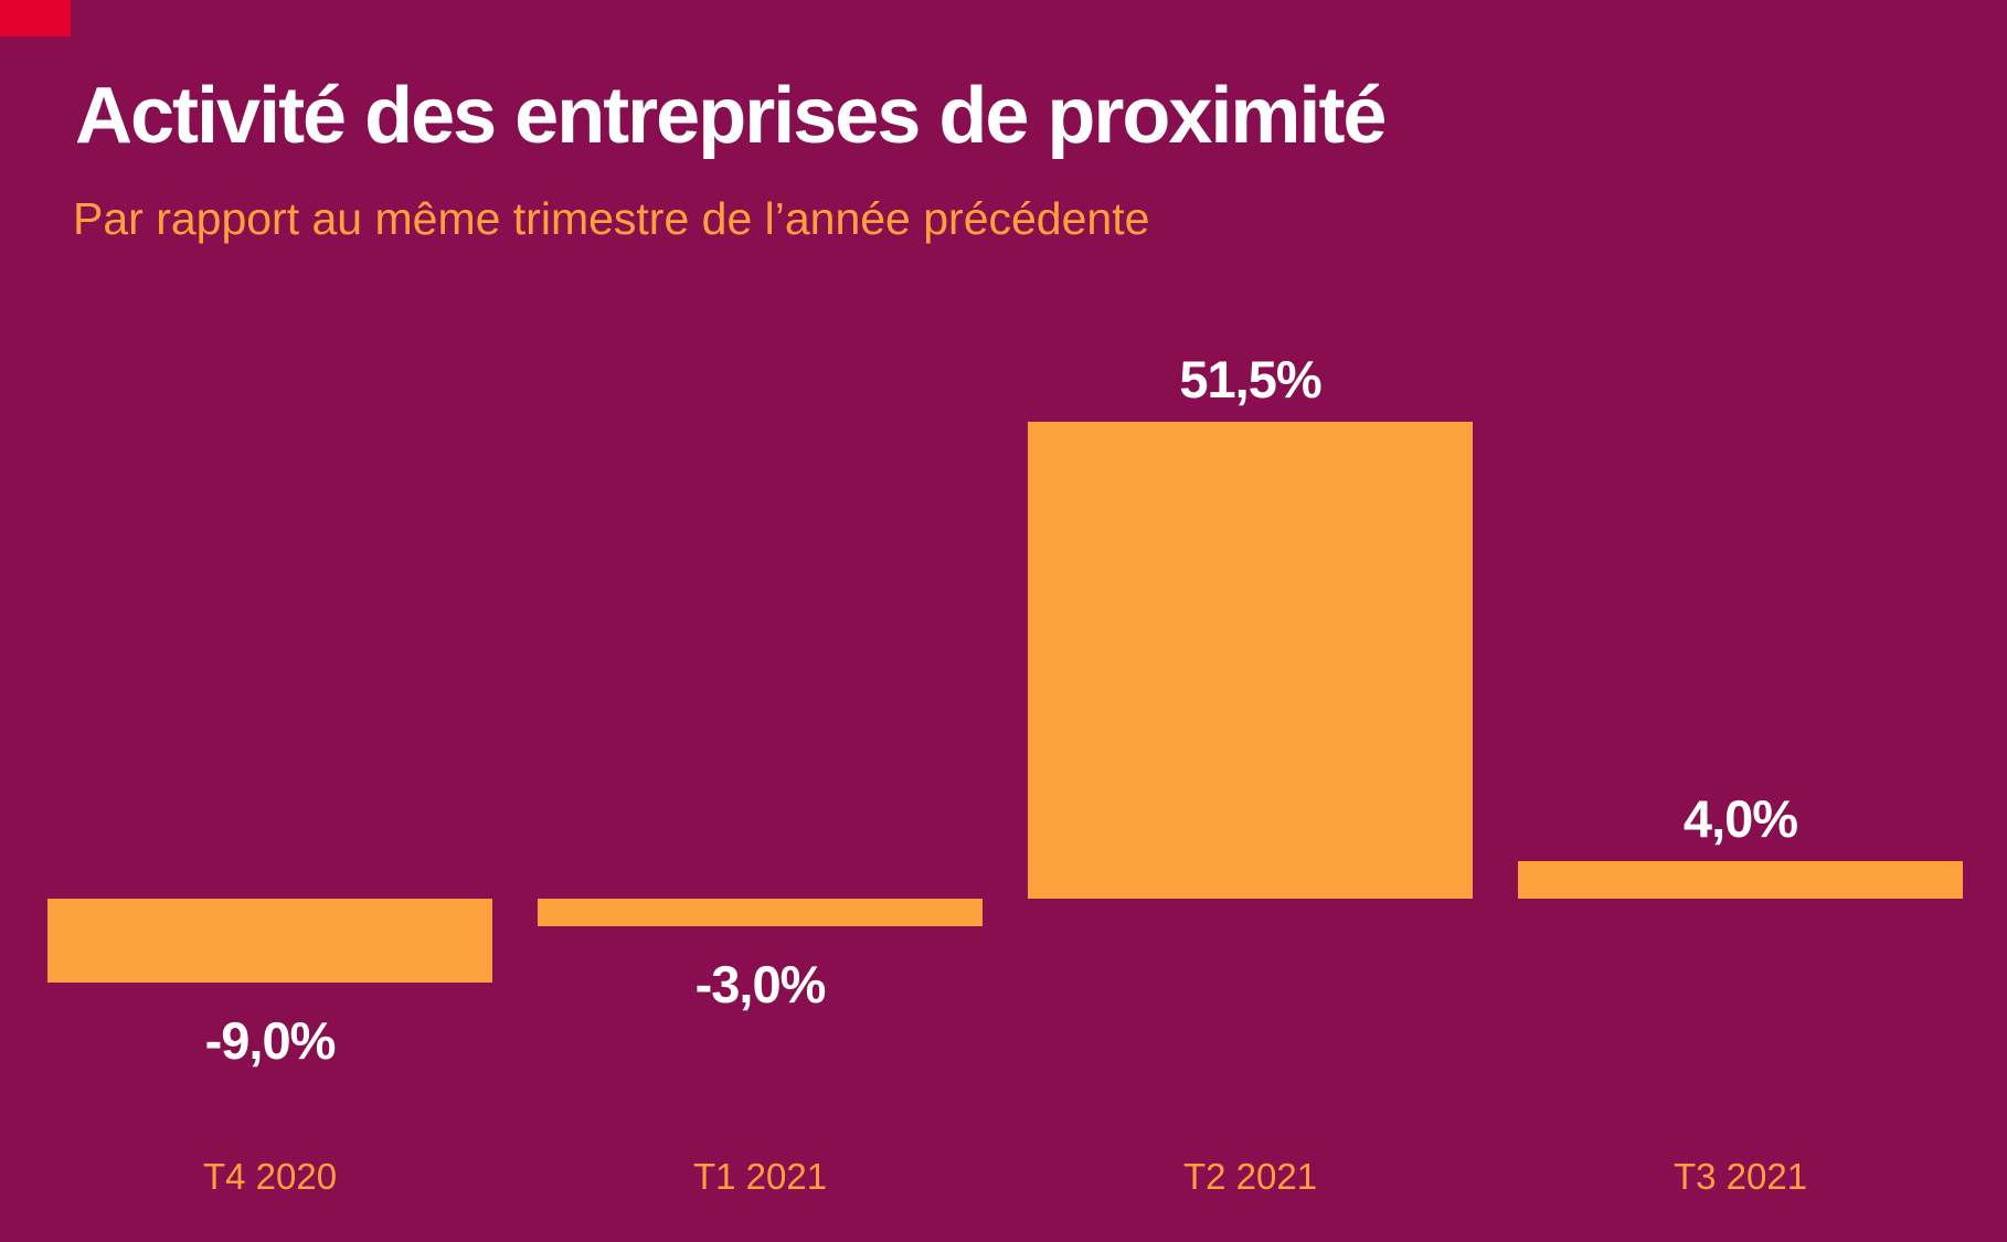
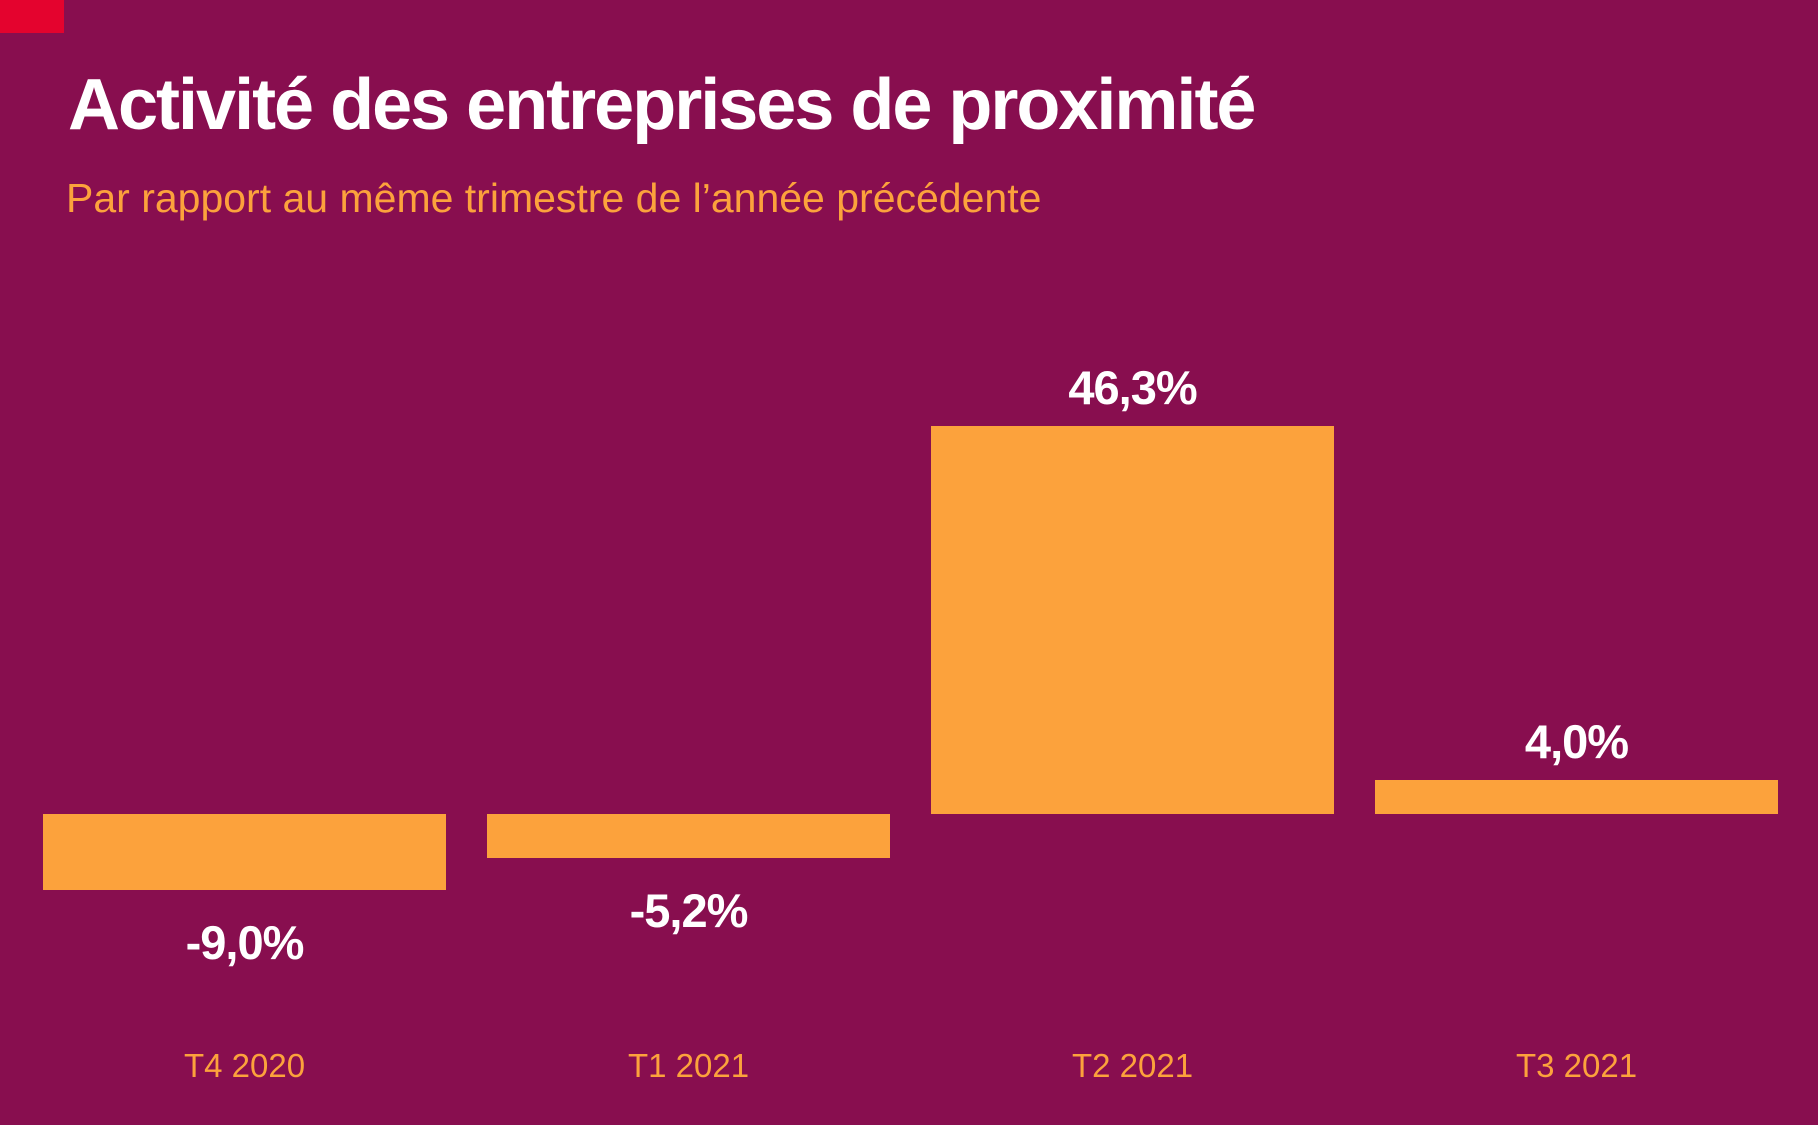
T1 2021: -3,0% -> -5,2%
T2 2021: 51,5% -> 46,3%
